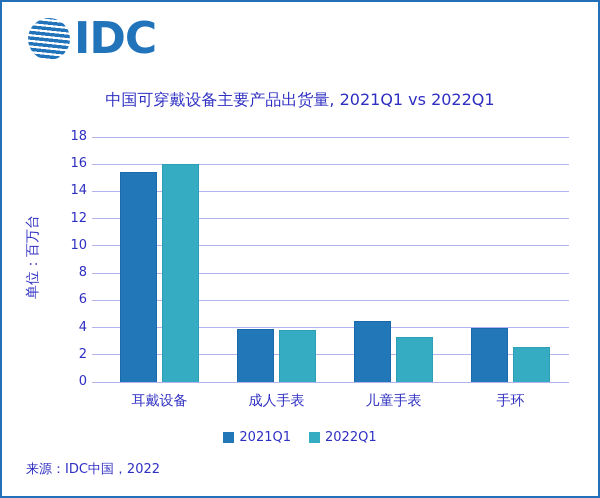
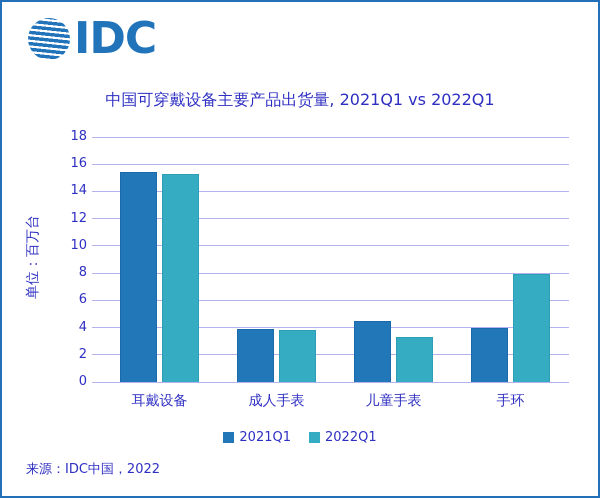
2022Q1/耳戴设备: 16.0 -> 15.3
2022Q1/手环: 2.6 -> 7.9
